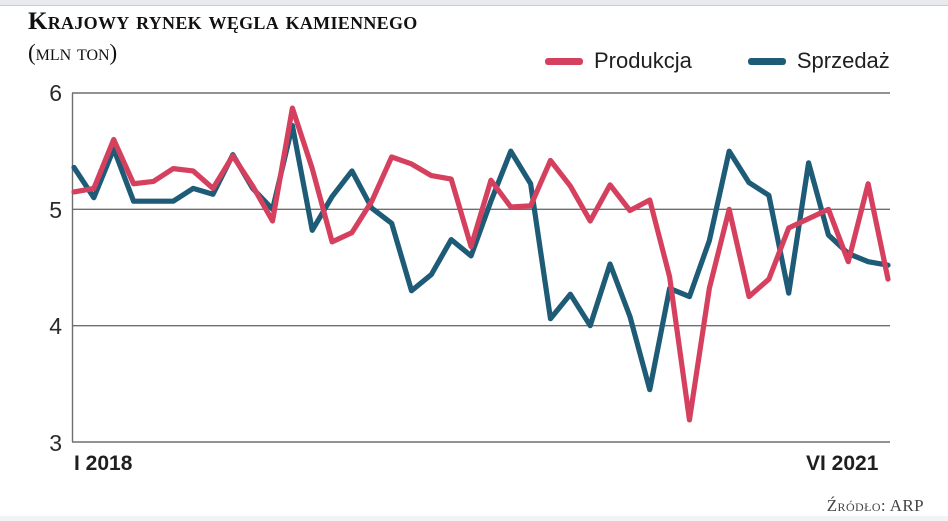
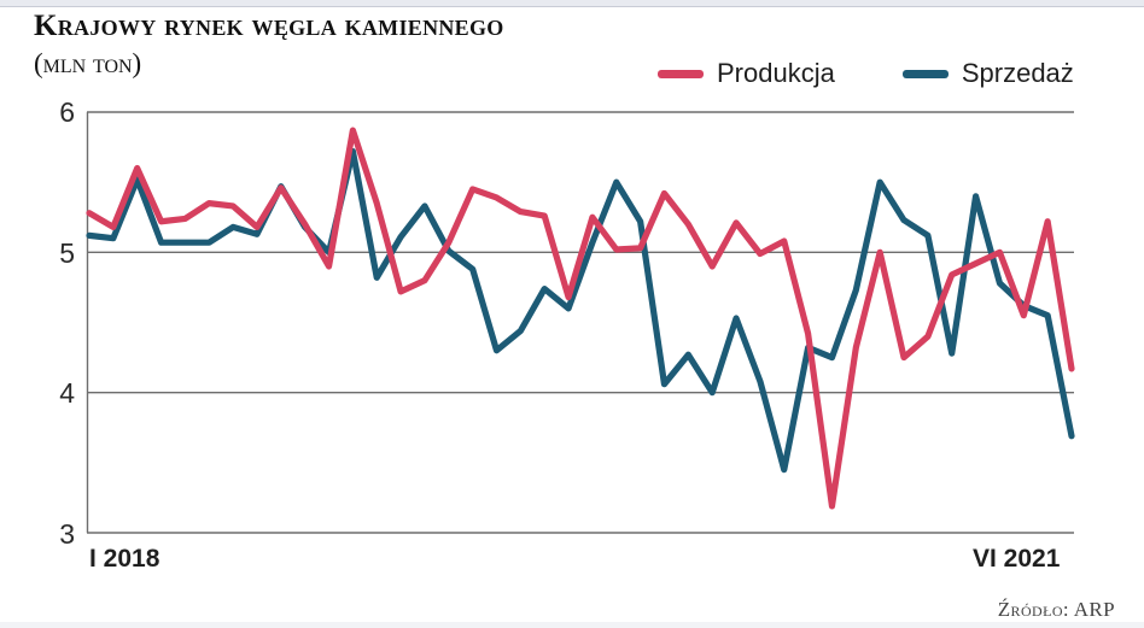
Produkcja/I 2018: 5.15 -> 5.28
Sprzedaż/I 2018: 5.36 -> 5.12
Produkcja/VI 2021: 4.40 -> 4.17
Sprzedaż/VI 2021: 4.52 -> 3.69
